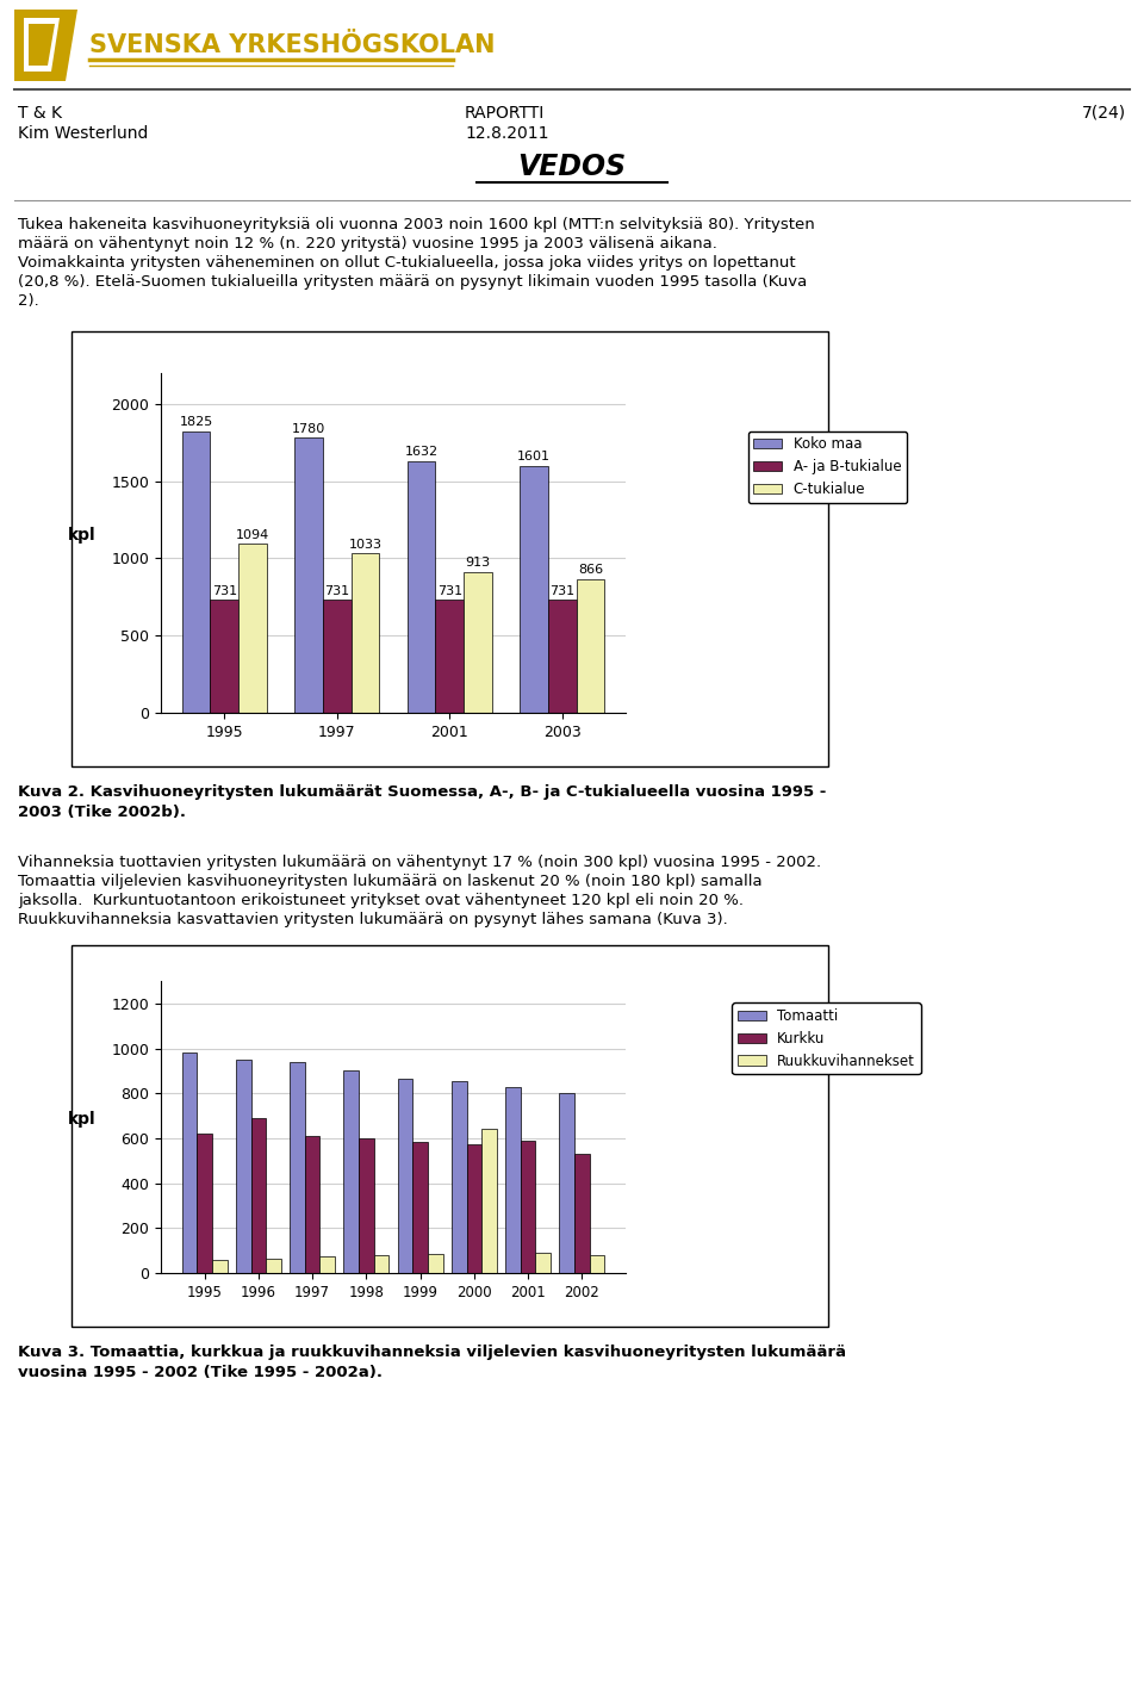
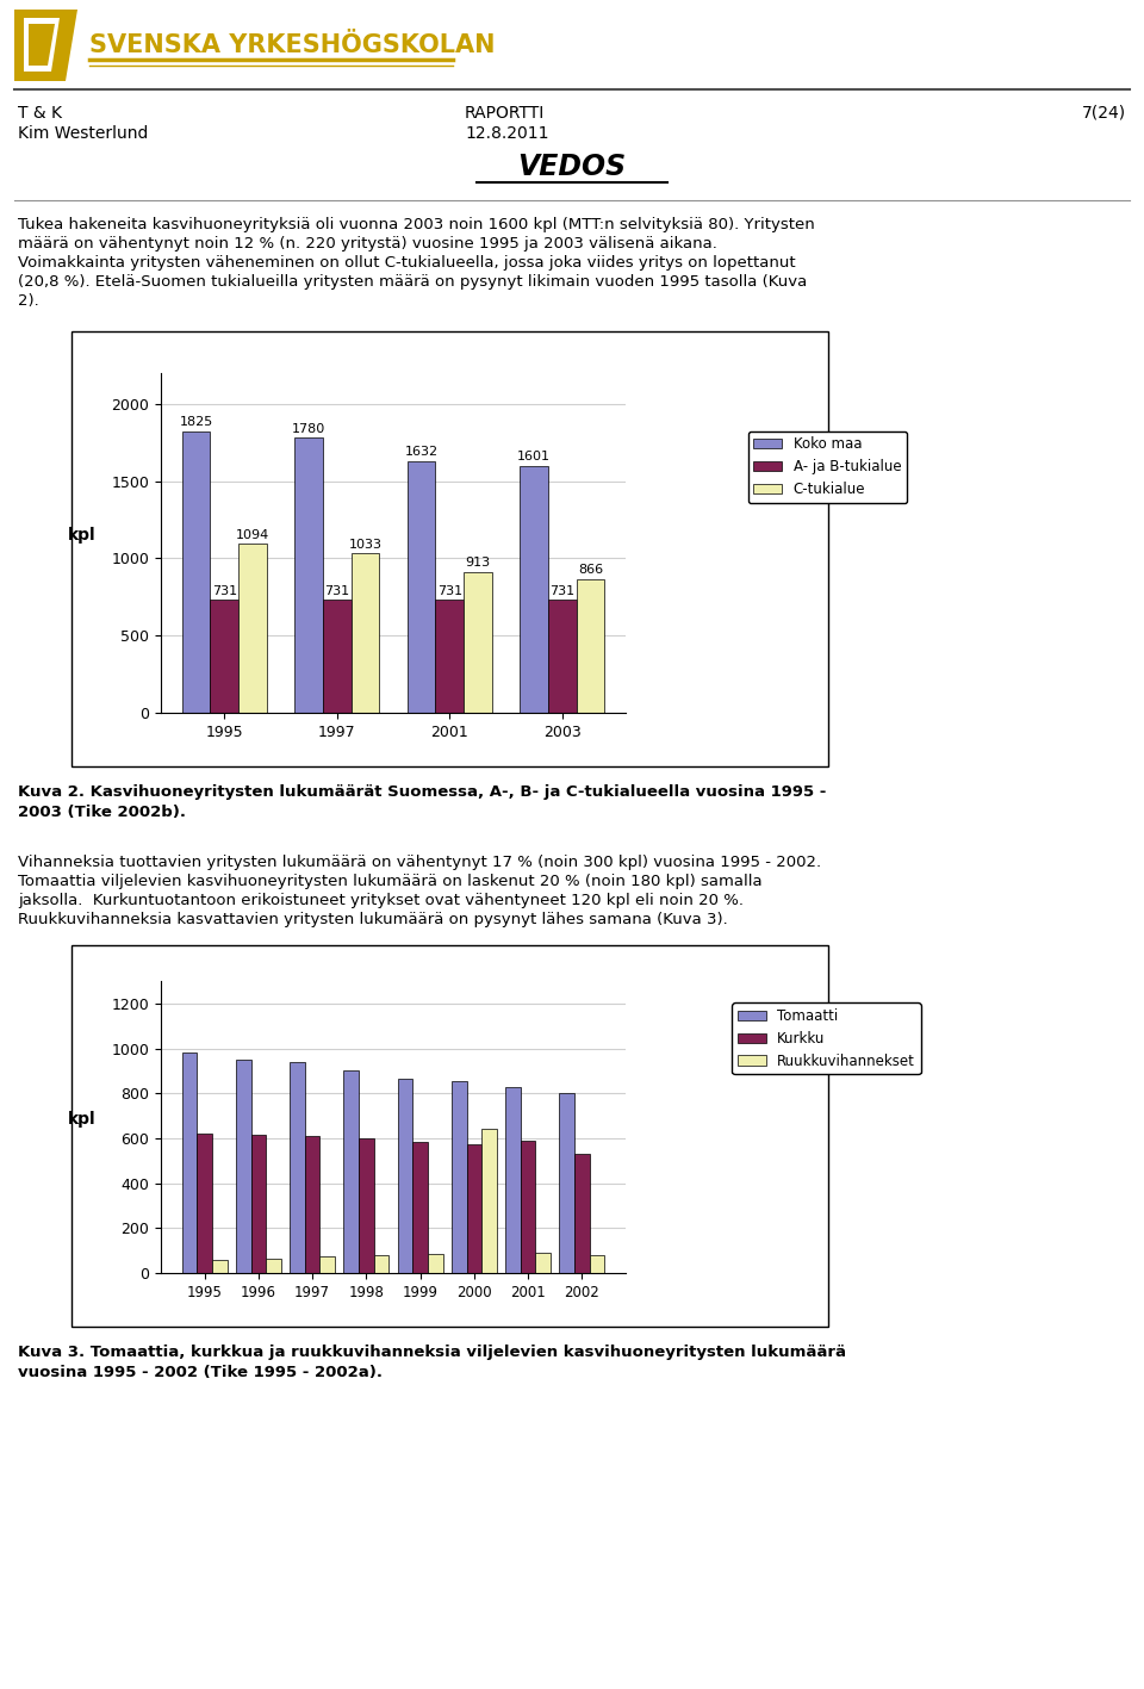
Kurkku/1996: 690 -> 620
